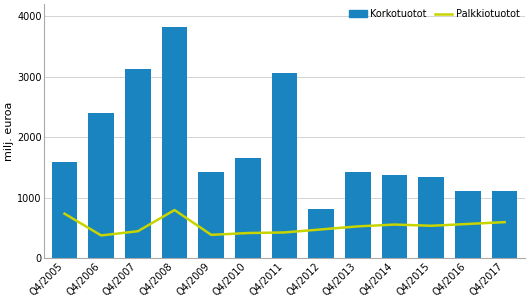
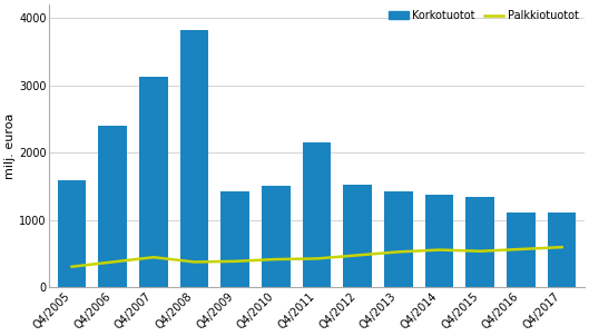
Palkkiotuotot/Q4/2005: 740 -> 310
Palkkiotuotot/Q4/2008: 800 -> 380
Korkotuotot/Q4/2010: 1660 -> 1510
Korkotuotot/Q4/2011: 3060 -> 2150
Korkotuotot/Q4/2012: 820 -> 1520
